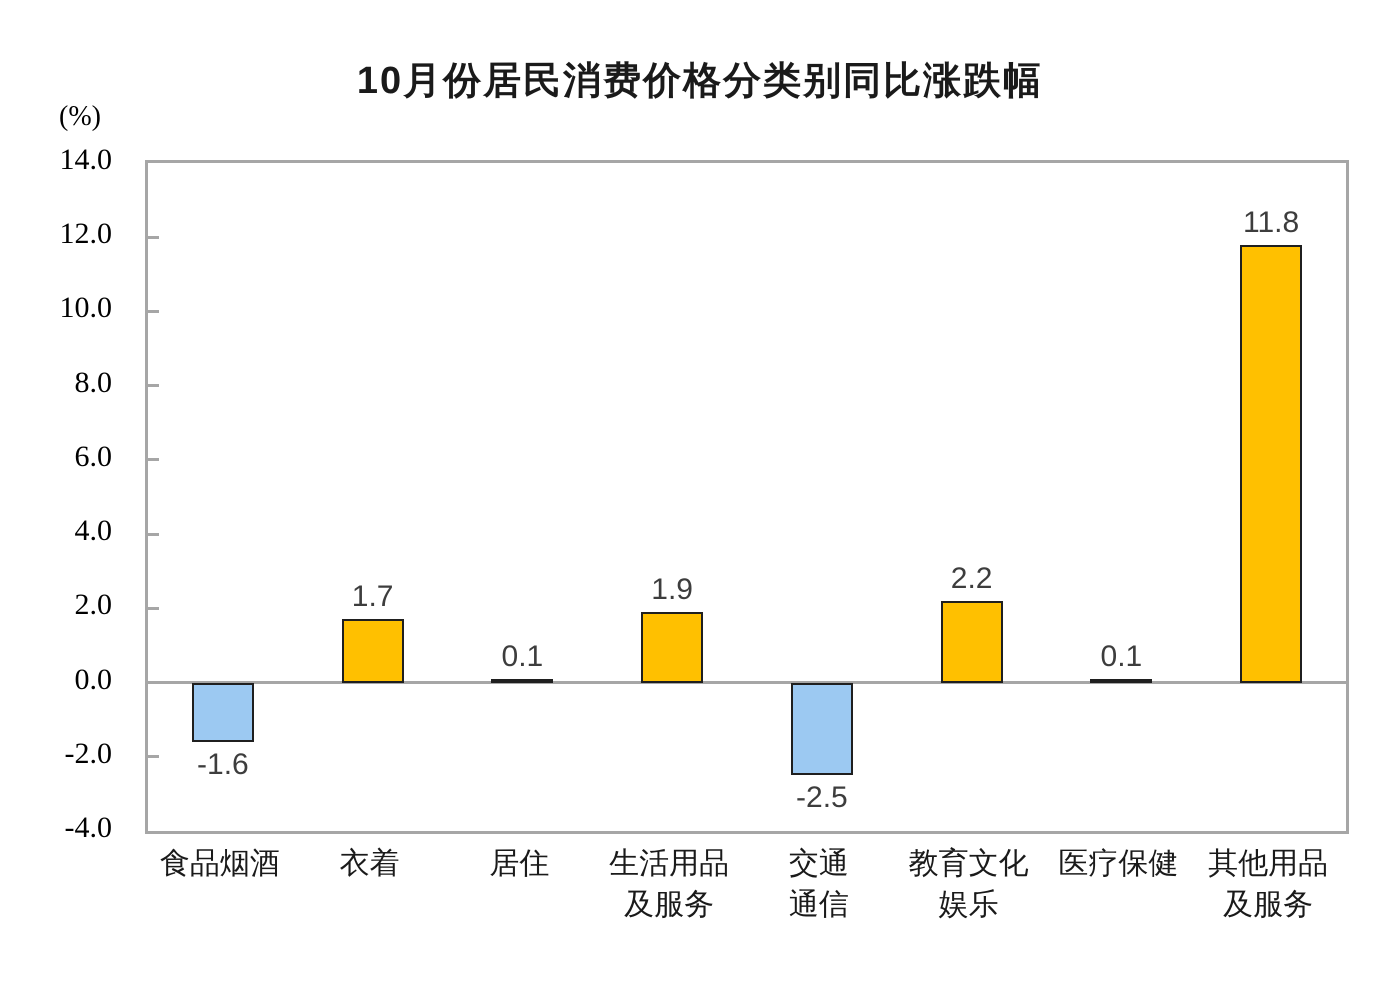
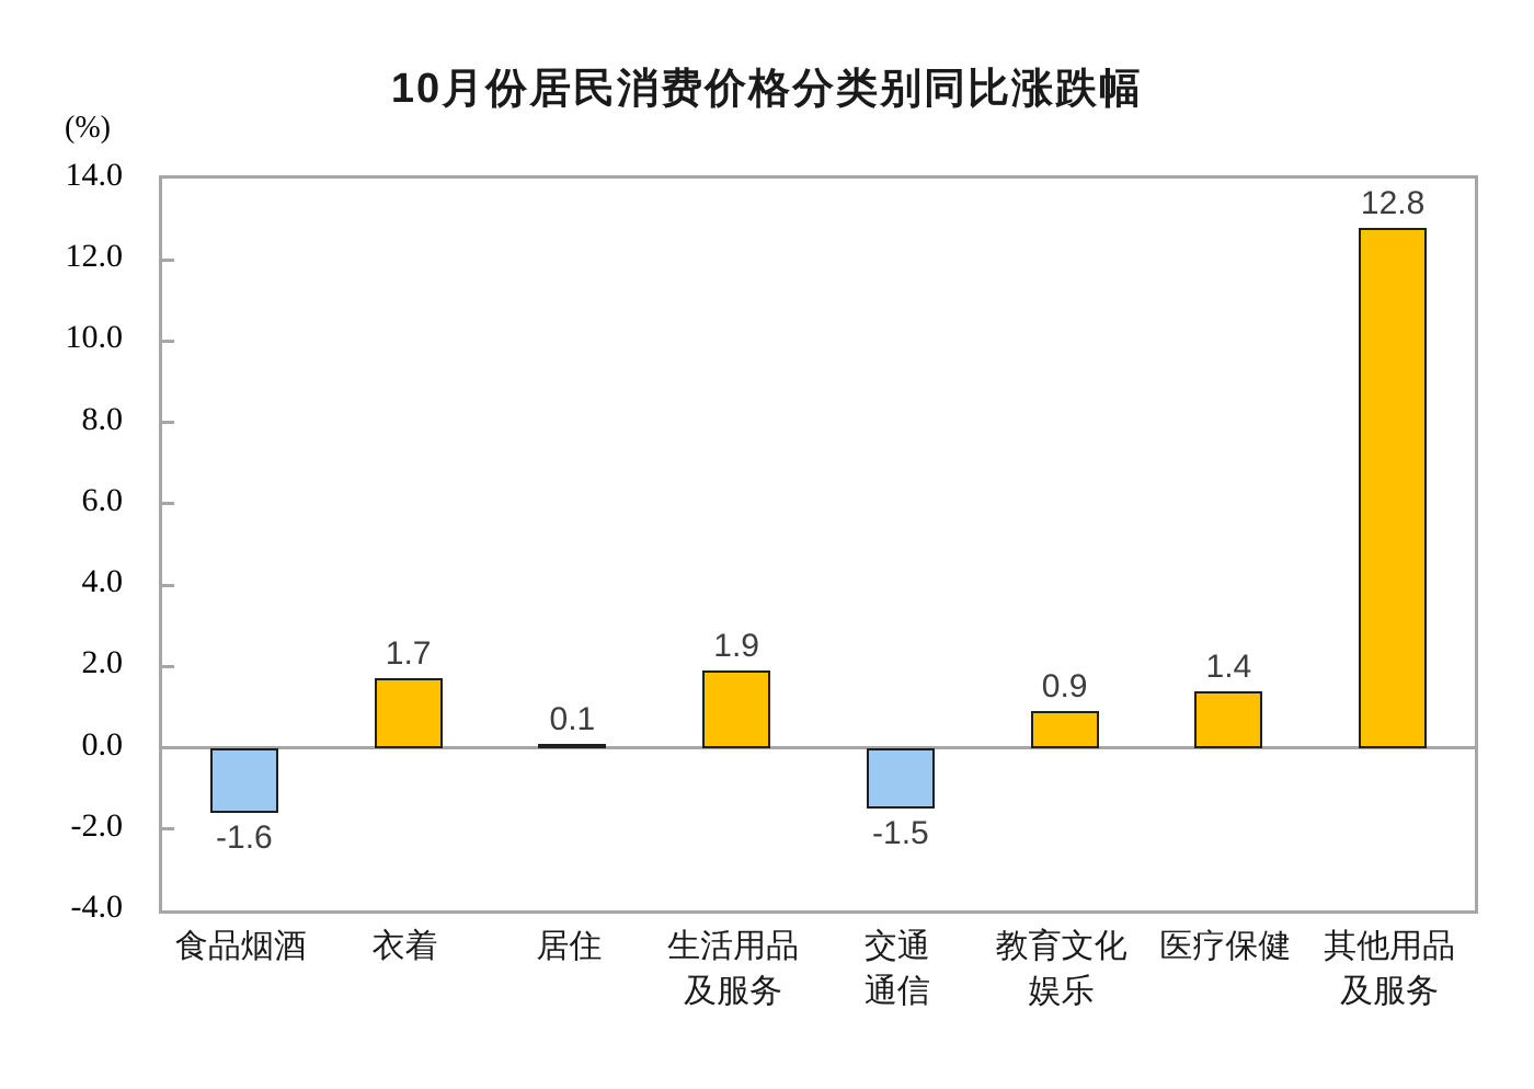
交通通信: -2.5 -> -1.5
教育文化娱乐: 2.2 -> 0.9
医疗保健: 0.1 -> 1.4
其他用品及服务: 11.8 -> 12.8
